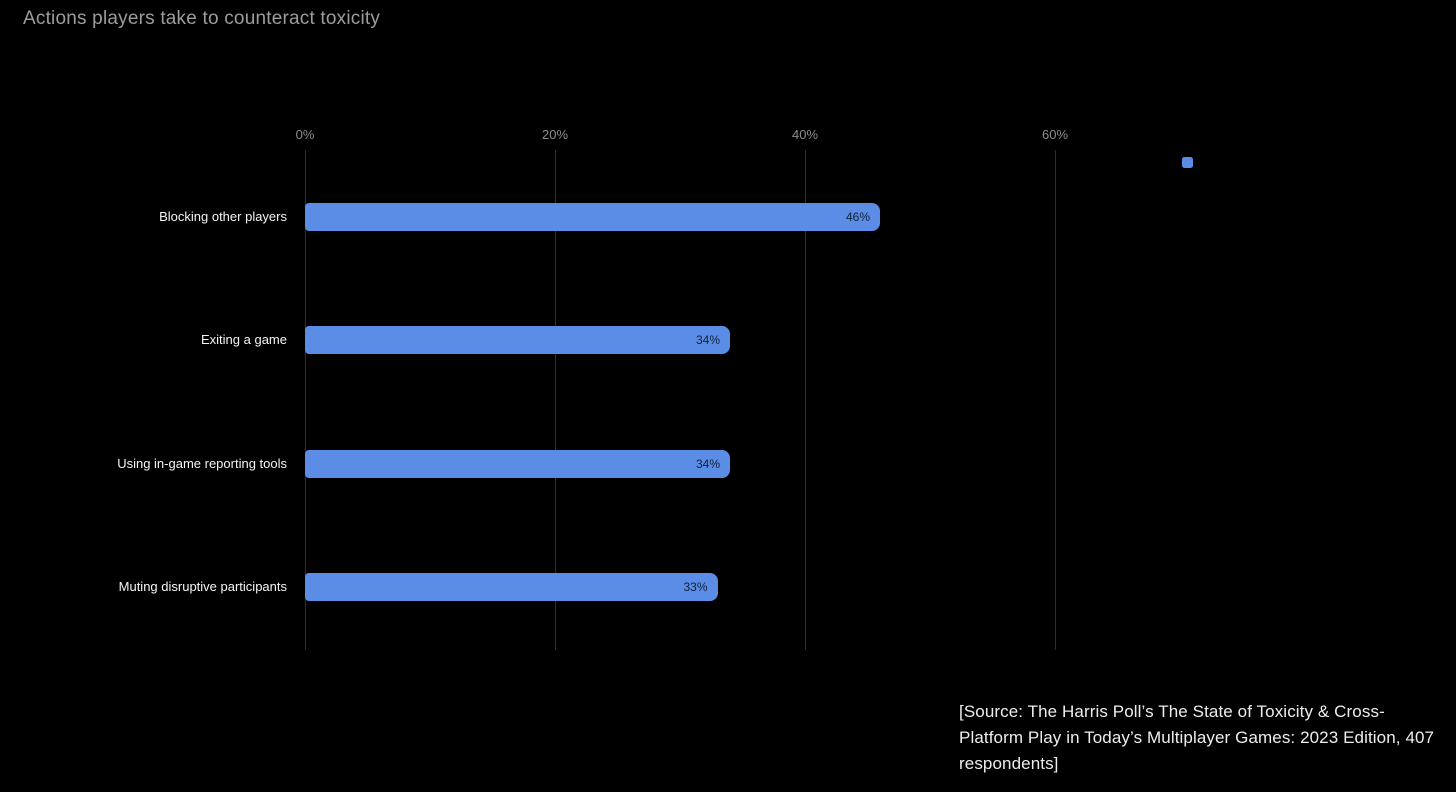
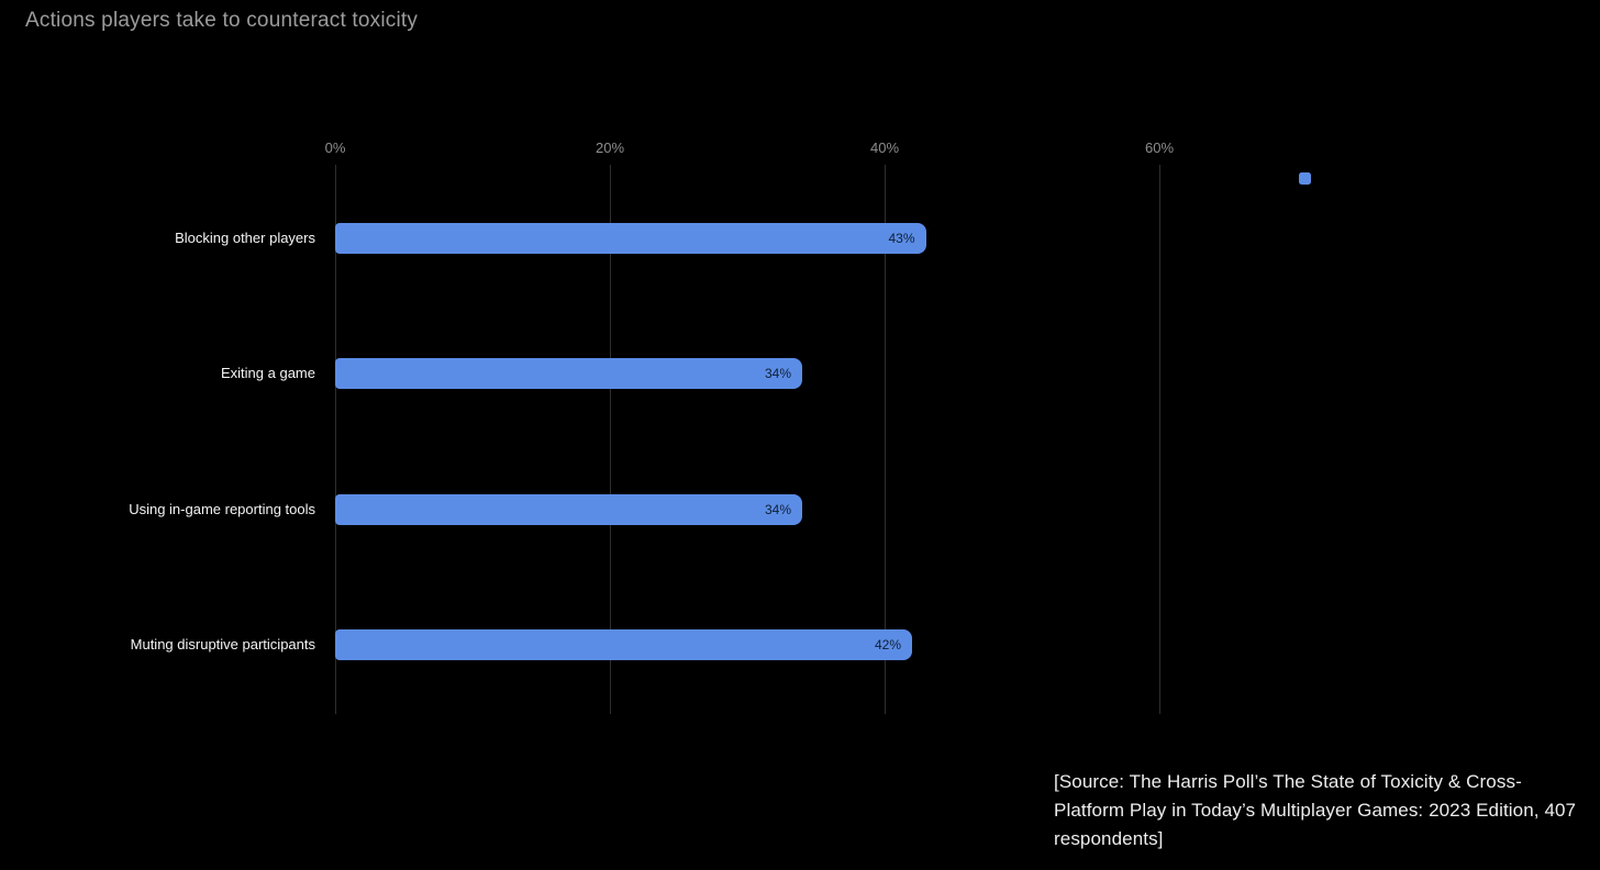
Blocking other players: 46% -> 43%
Muting disruptive participants: 33% -> 42%
